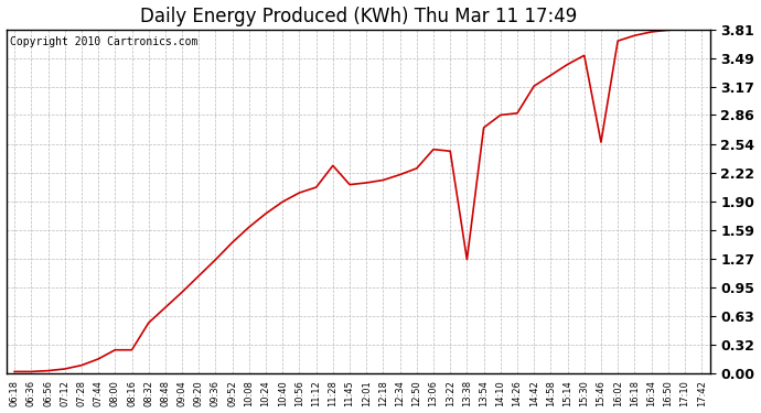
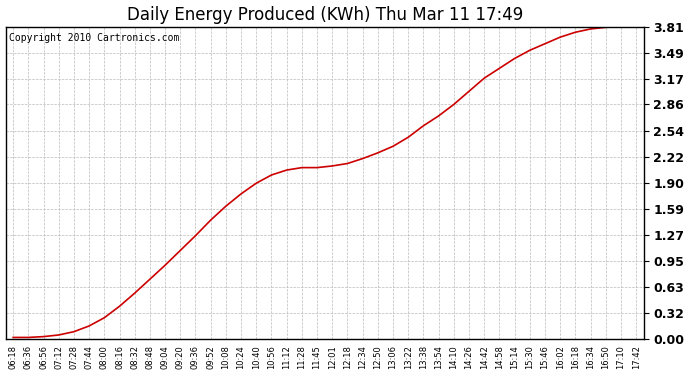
08:16: 0.26 -> 0.40
11:28: 2.30 -> 2.09
13:06: 2.48 -> 2.35
13:38: 1.26 -> 2.60
14:26: 2.88 -> 3.02
15:46: 2.56 -> 3.60
